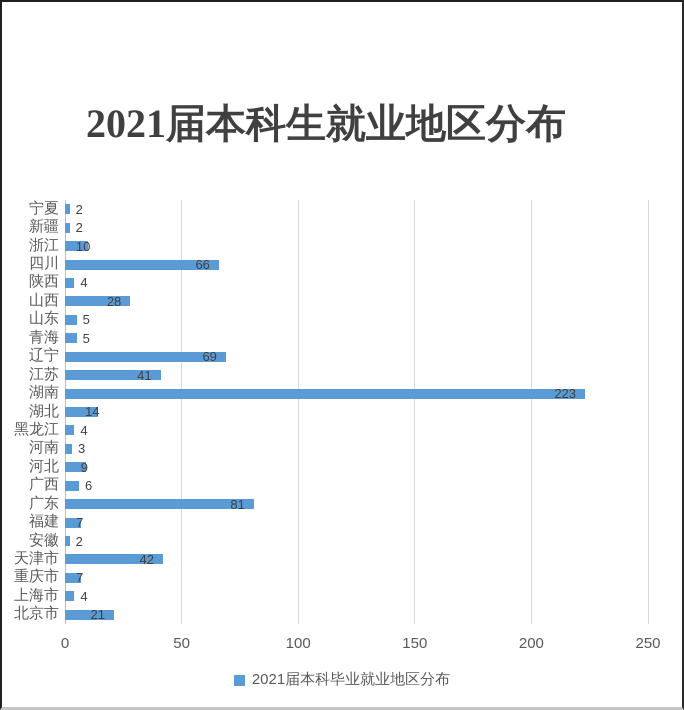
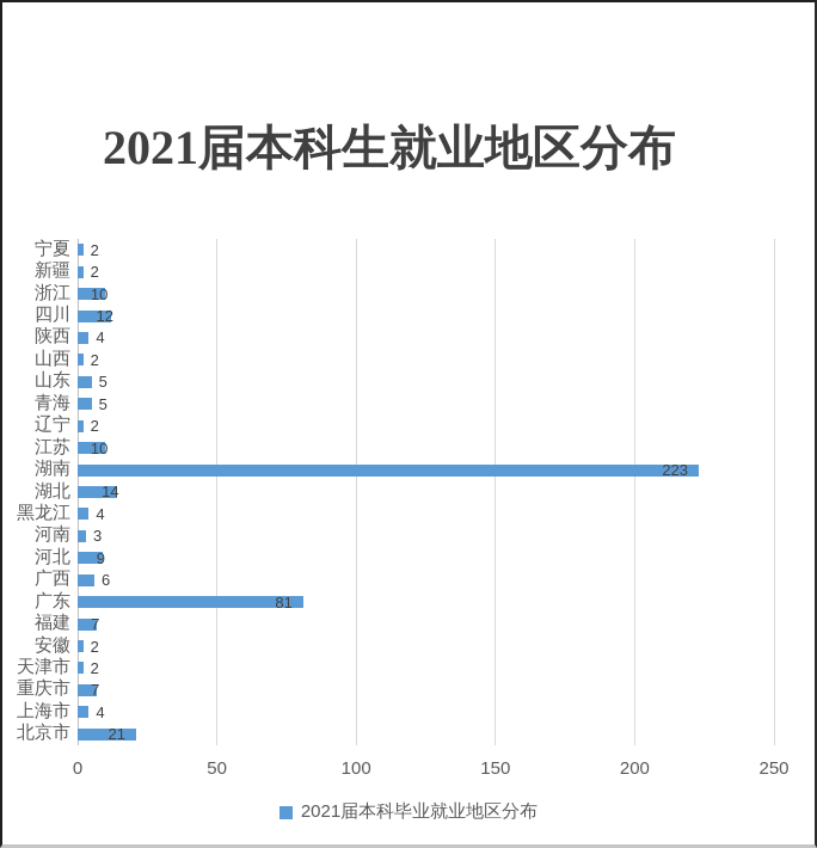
四川: 66 -> 12
山西: 28 -> 2
辽宁: 69 -> 2
江苏: 41 -> 10
天津市: 42 -> 2
